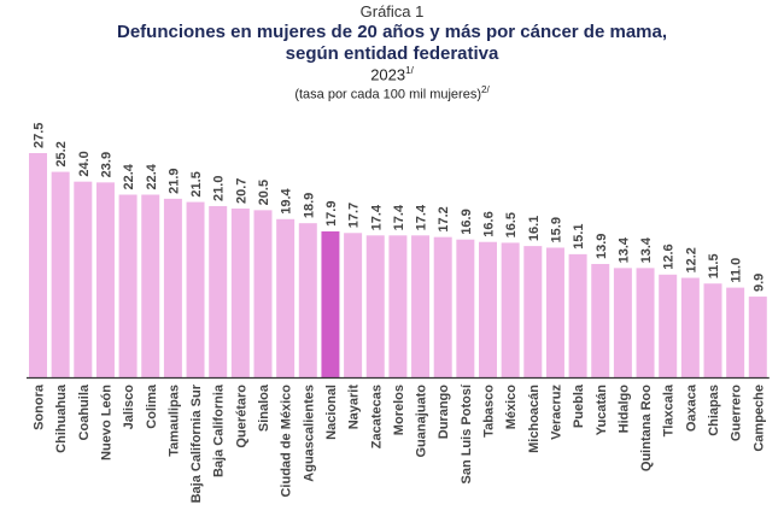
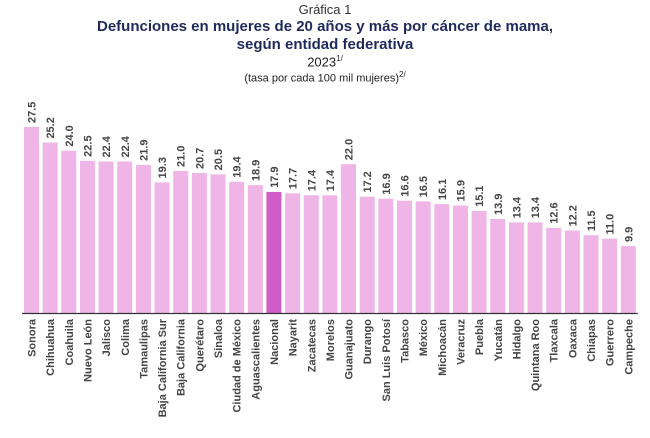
Nuevo León: 23.9 -> 22.5
Baja California Sur: 21.5 -> 19.3
Guanajuato: 17.4 -> 22.0
